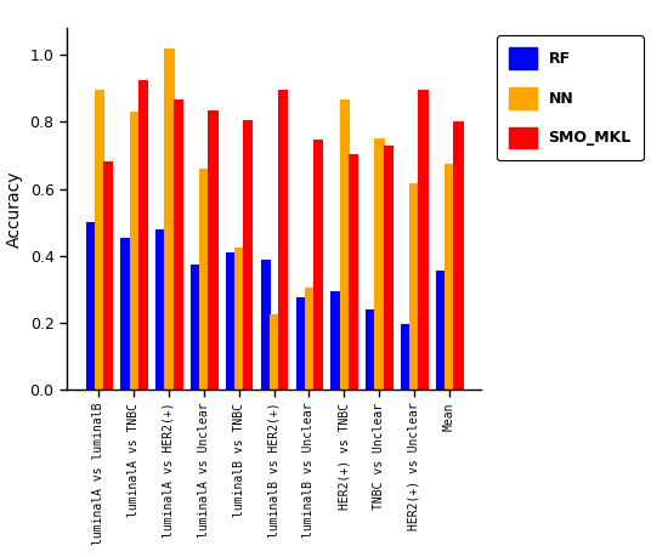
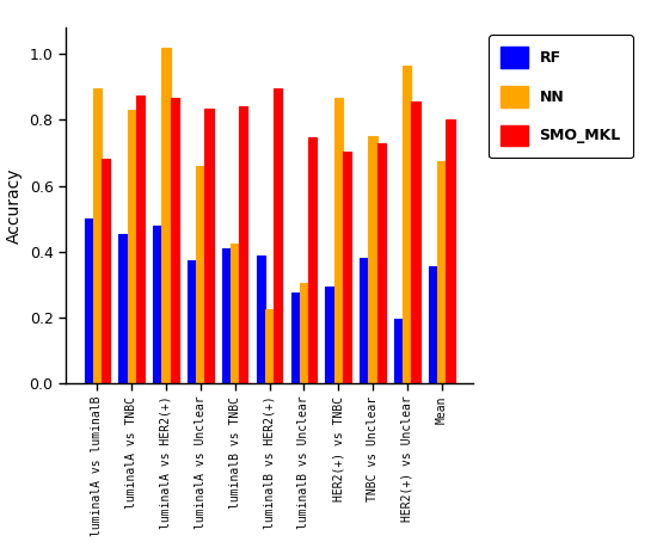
SMO_MKL/luminalA vs TNBC: 0.925 -> 0.875
SMO_MKL/luminalB vs TNBC: 0.805 -> 0.840
RF/TNBC vs Unclear: 0.240 -> 0.380
NN/HER2(+) vs Unclear: 0.615 -> 0.965
SMO_MKL/HER2(+) vs Unclear: 0.895 -> 0.855
